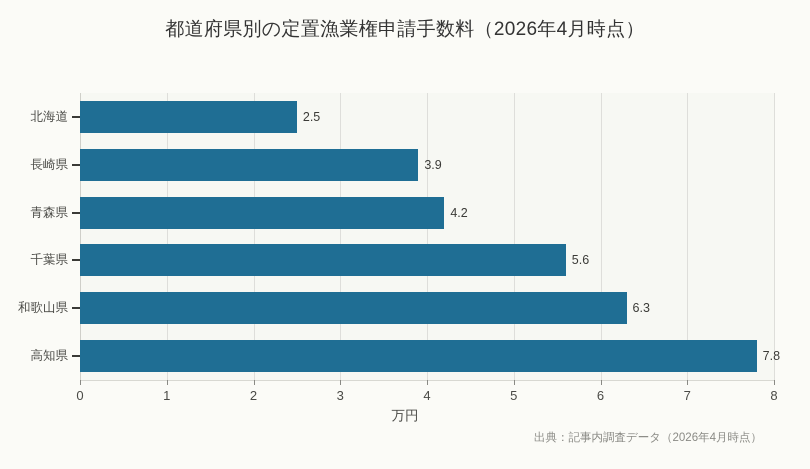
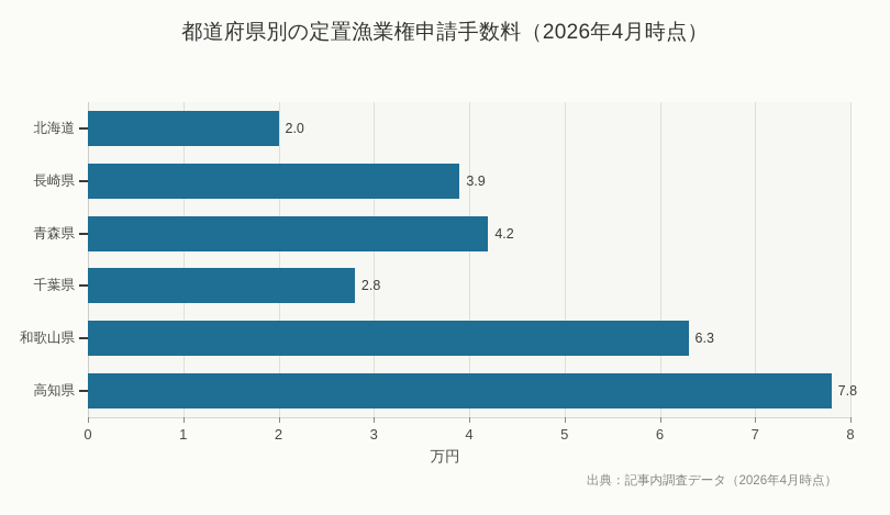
北海道: 2.5 -> 2.0
千葉県: 5.6 -> 2.8
